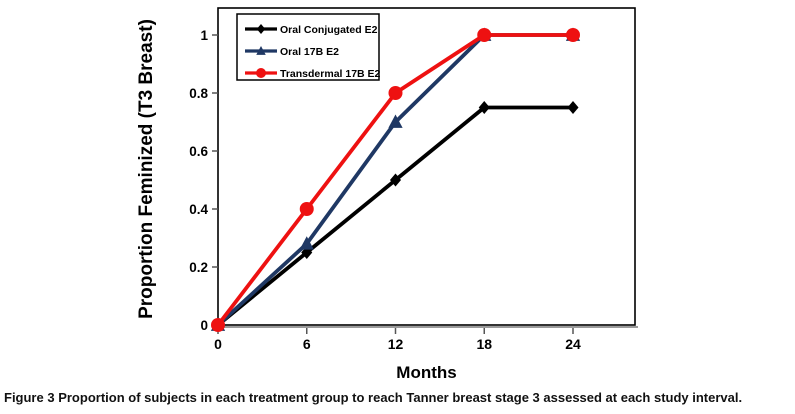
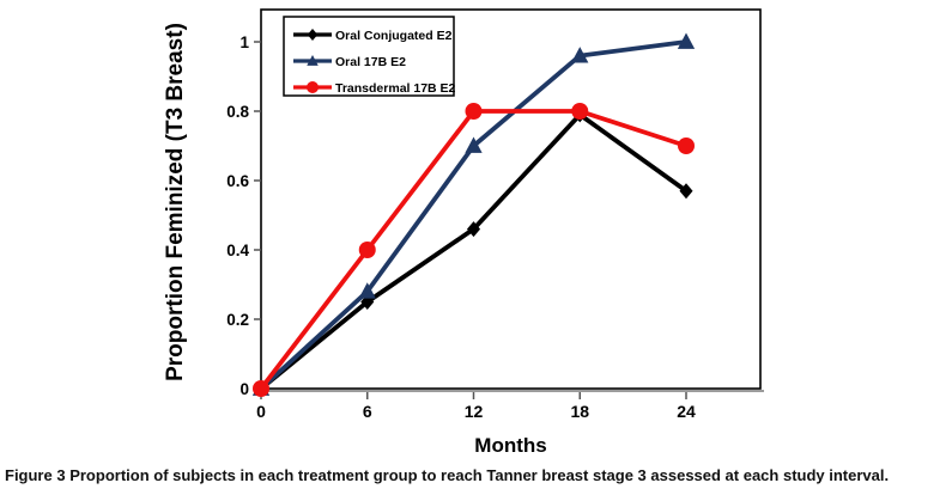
Oral Conjugated E2/12: 0.50 -> 0.46
Oral Conjugated E2/18: 0.75 -> 0.79
Oral 17B E2/18: 1.00 -> 0.96
Transdermal 17B E2/18: 1.0 -> 0.8
Oral Conjugated E2/24: 0.75 -> 0.57
Transdermal 17B E2/24: 1.0 -> 0.7
